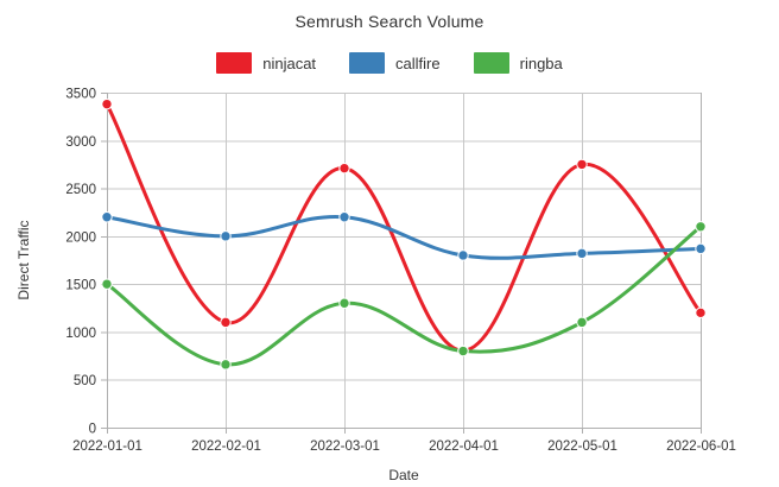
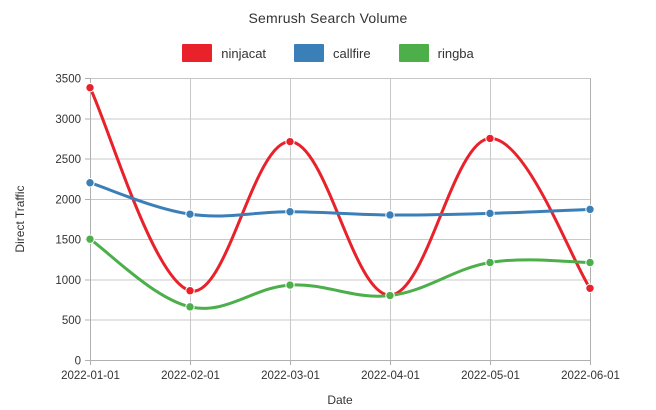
ninjacat/2022-02-01: 1100 -> 900
callfire/2022-02-01: 2000 -> 1800
callfire/2022-03-01: 2200 -> 1800
ringba/2022-03-01: 1300 -> 900
ringba/2022-05-01: 1100 -> 1200
ninjacat/2022-06-01: 1200 -> 900
ringba/2022-06-01: 2100 -> 1200
